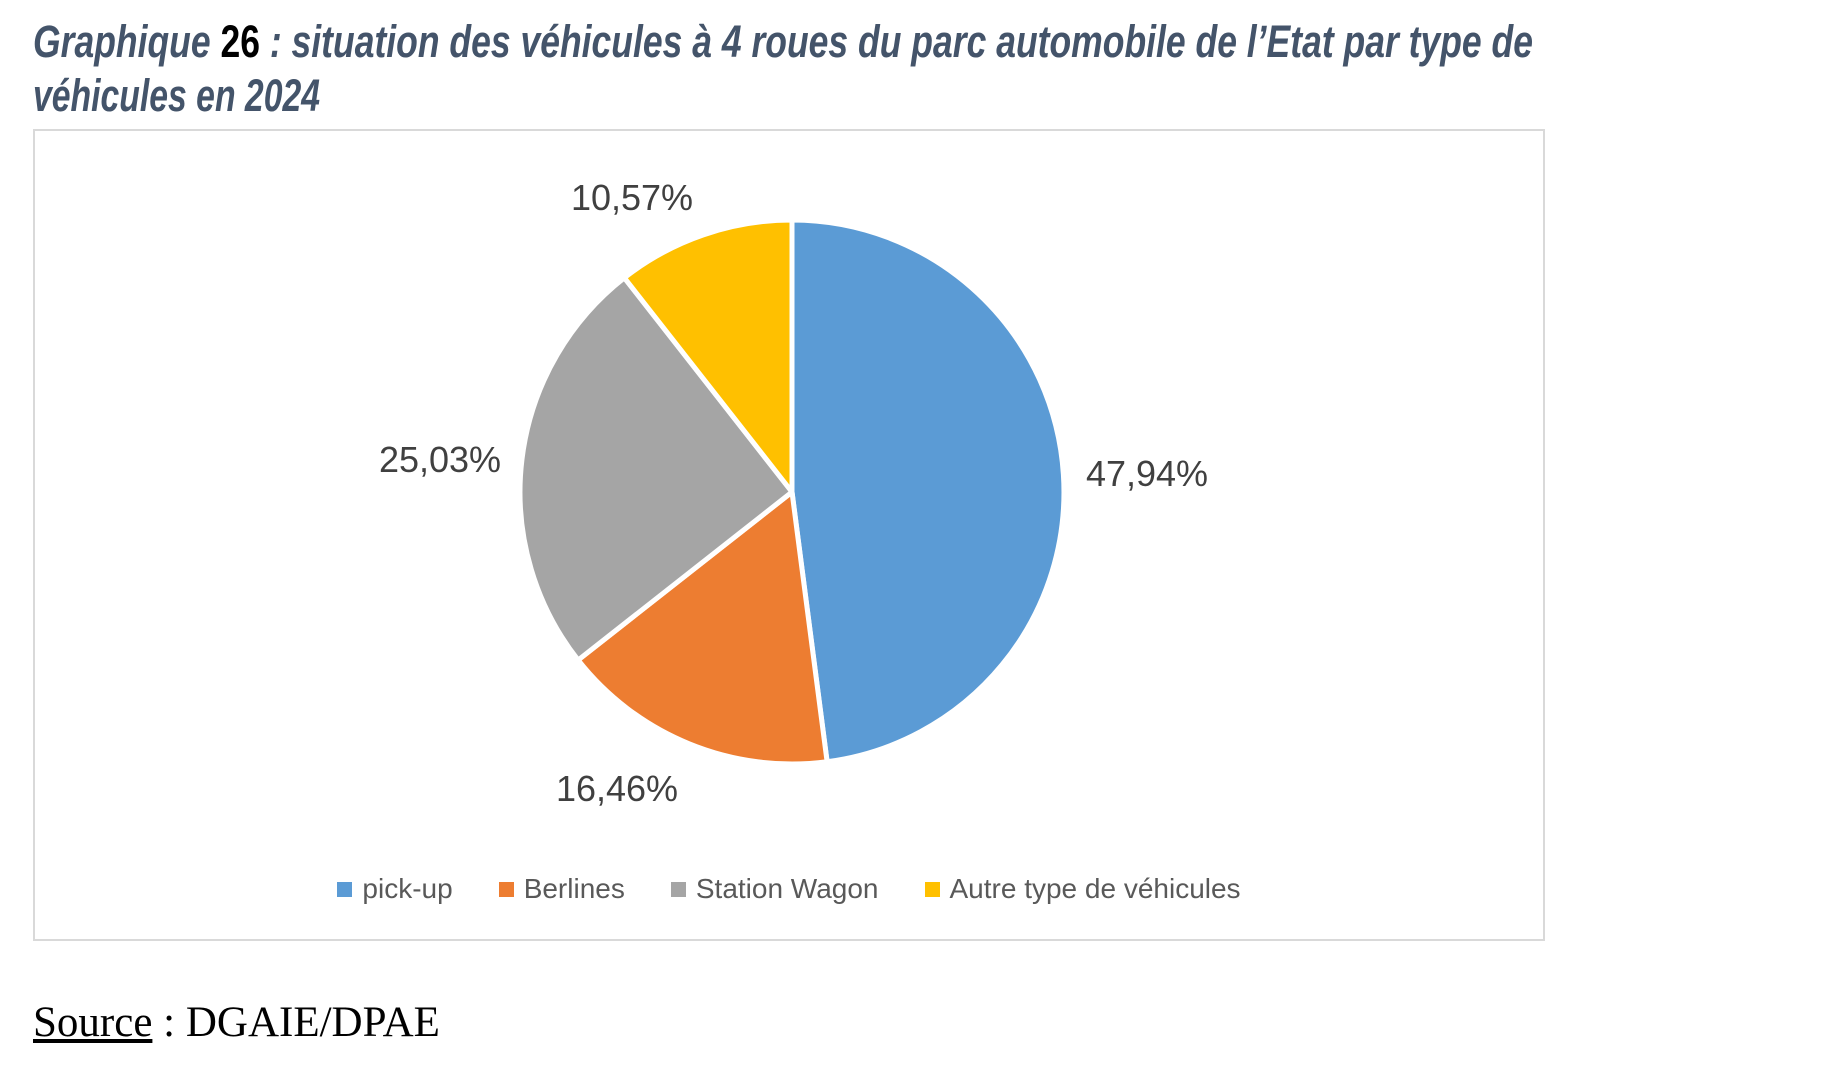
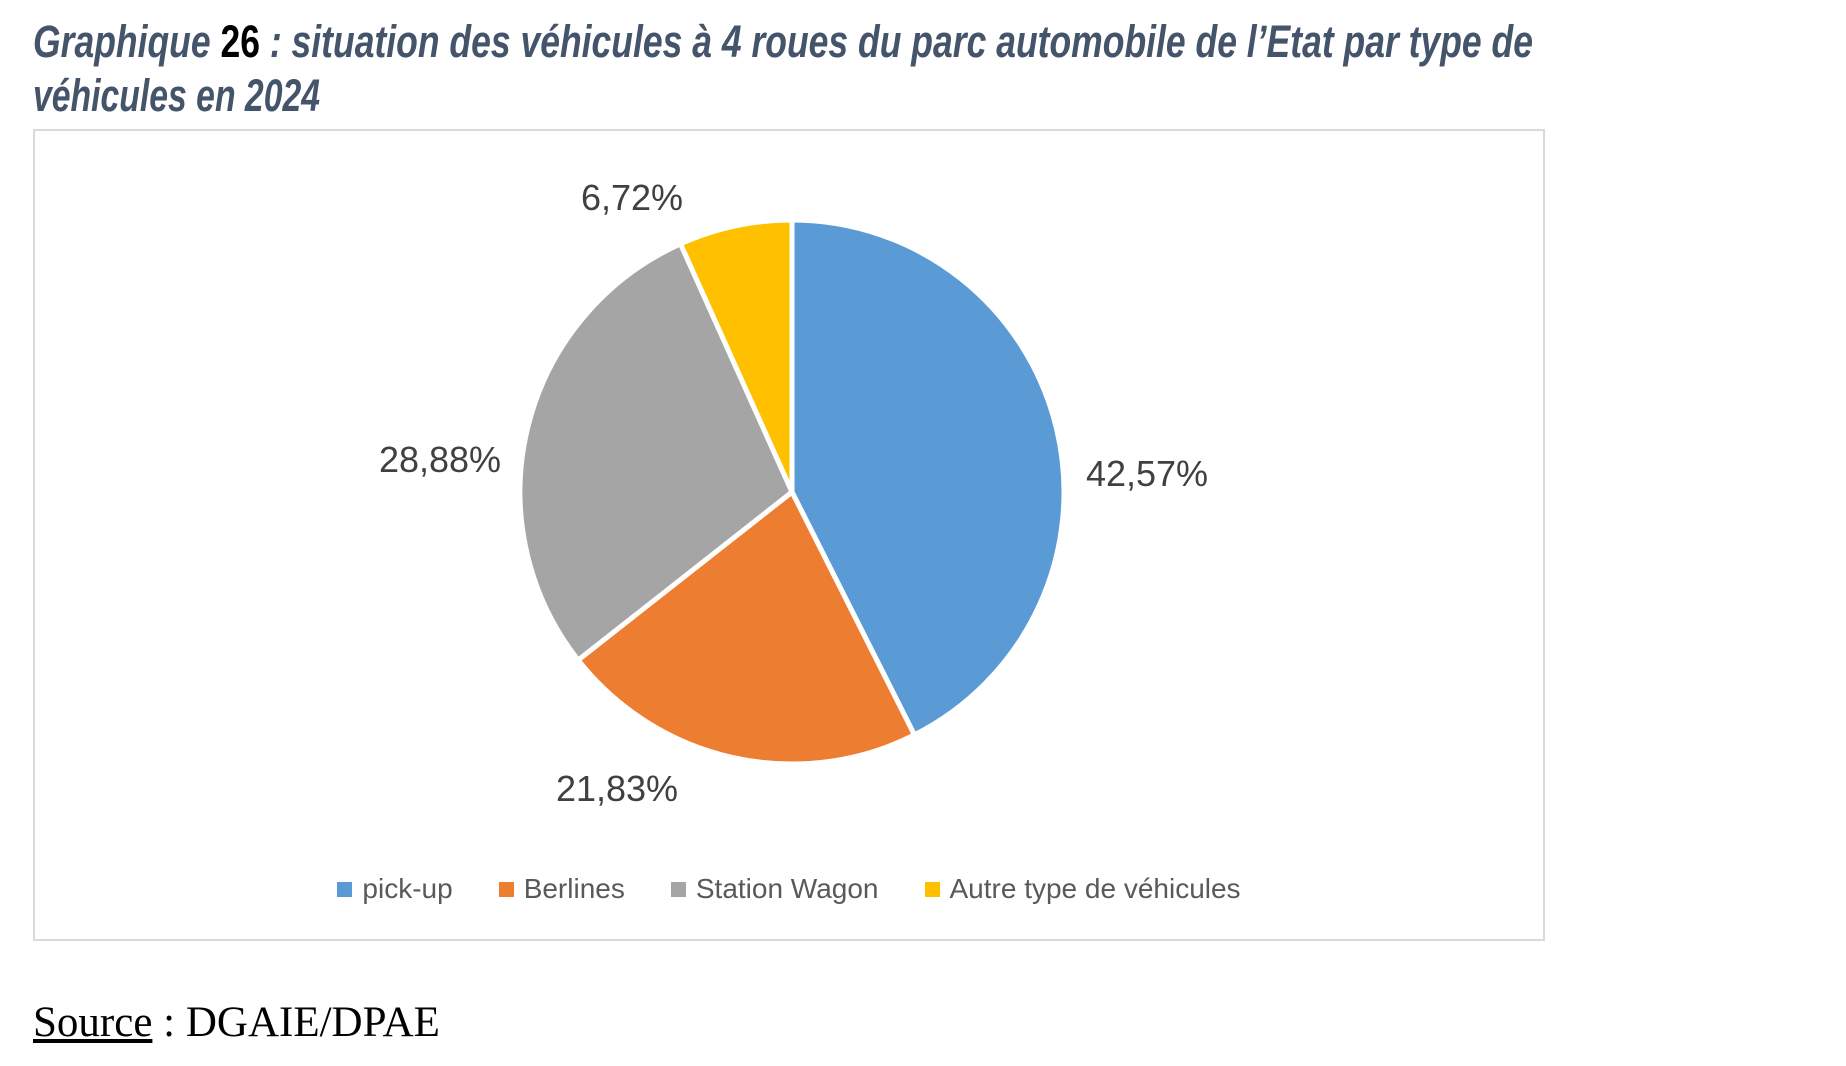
pick-up: 47,94% -> 42,57%
Berlines: 16,46% -> 21,83%
Station Wagon: 25,03% -> 28,88%
Autre type de véhicules: 10,57% -> 6,72%
